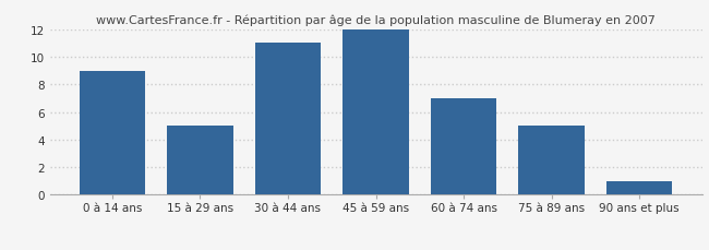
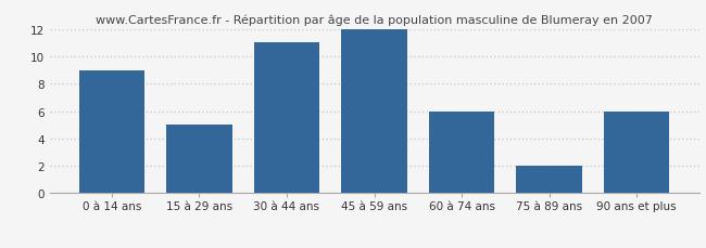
60 à 74 ans: 7 -> 6
75 à 89 ans: 5 -> 2
90 ans et plus: 1 -> 6
